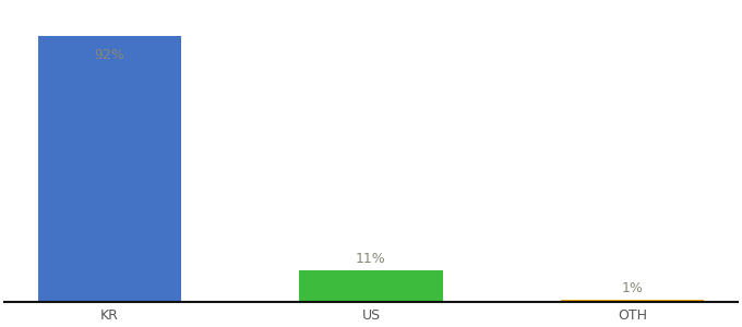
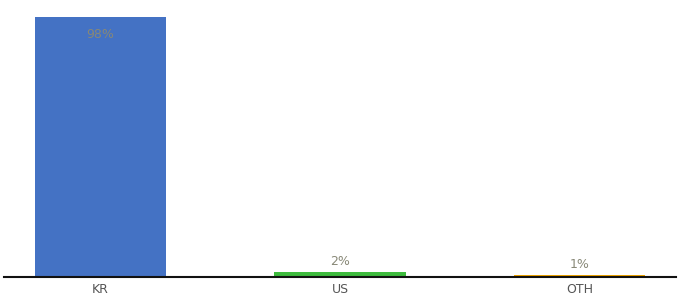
KR: 92% -> 98%
US: 11% -> 2%
